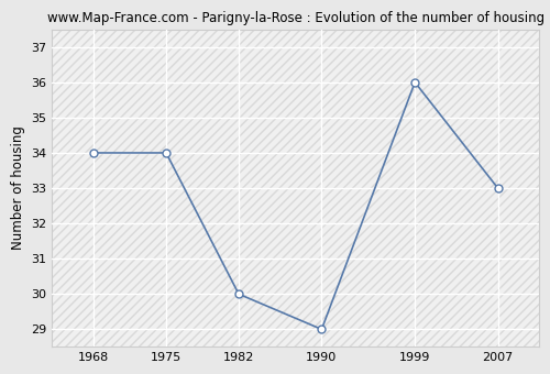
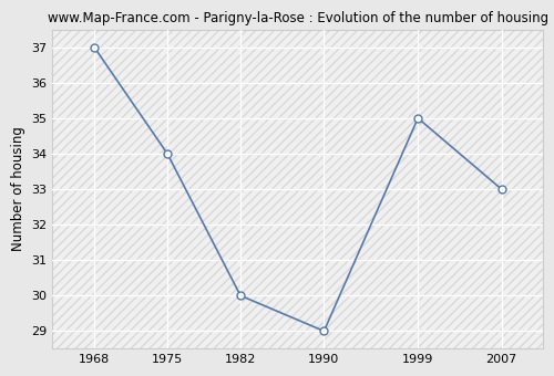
1968: 34 -> 37
1999: 36 -> 35
